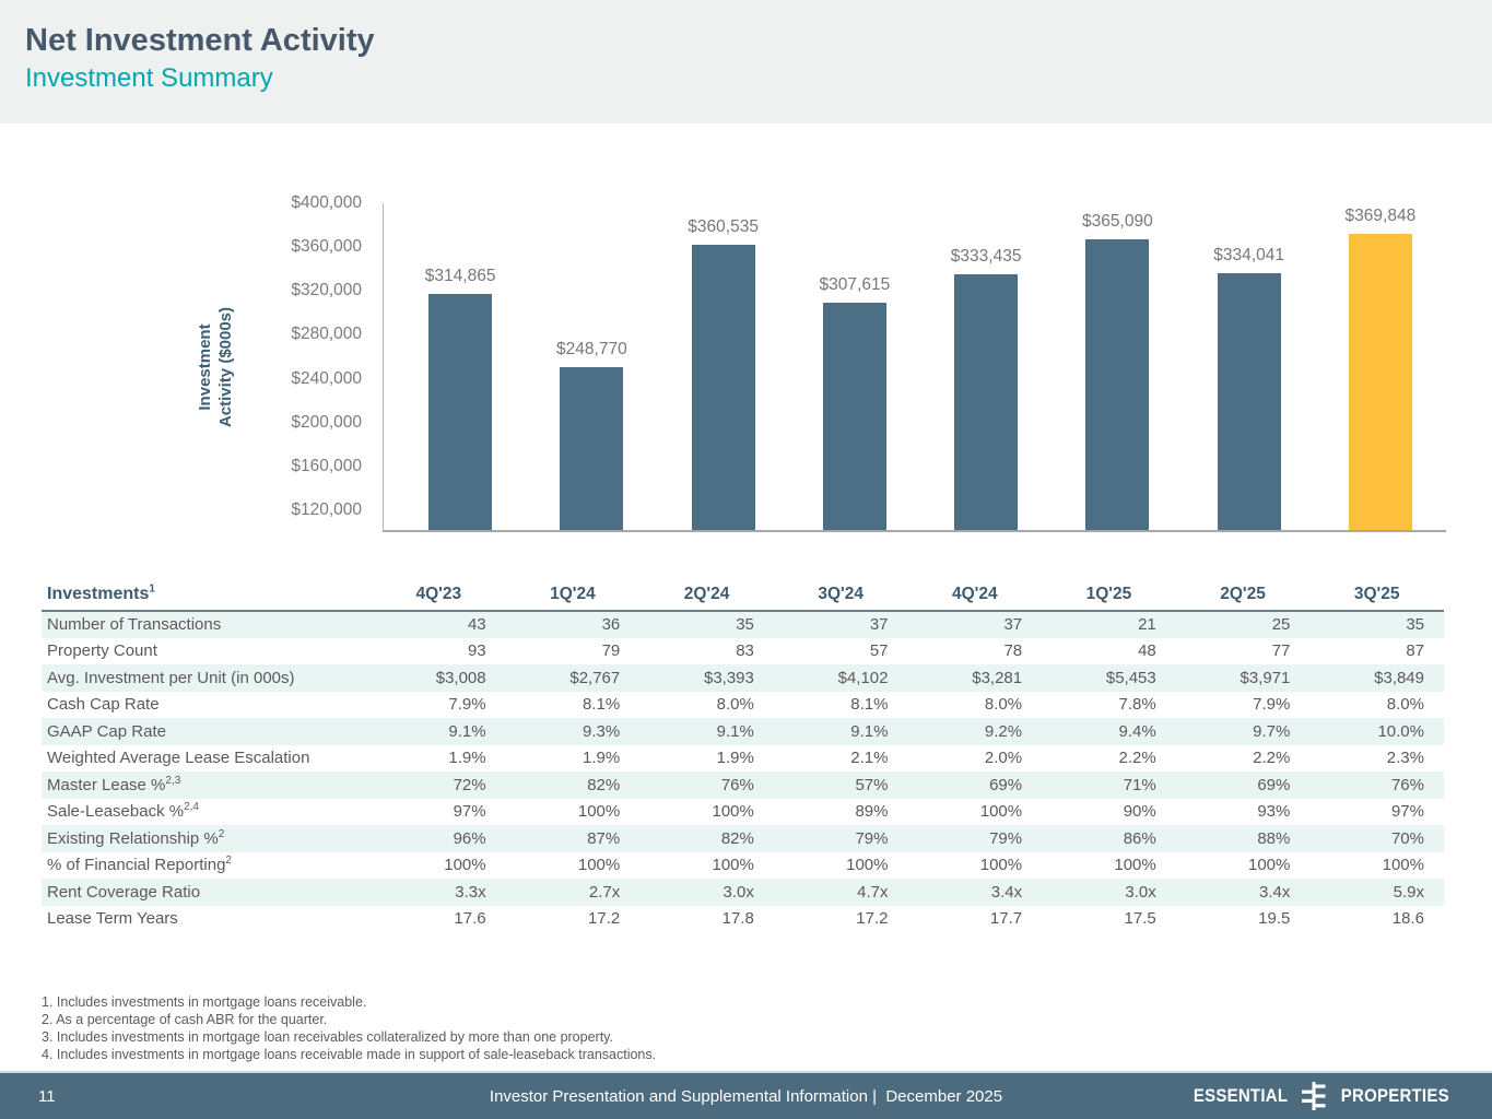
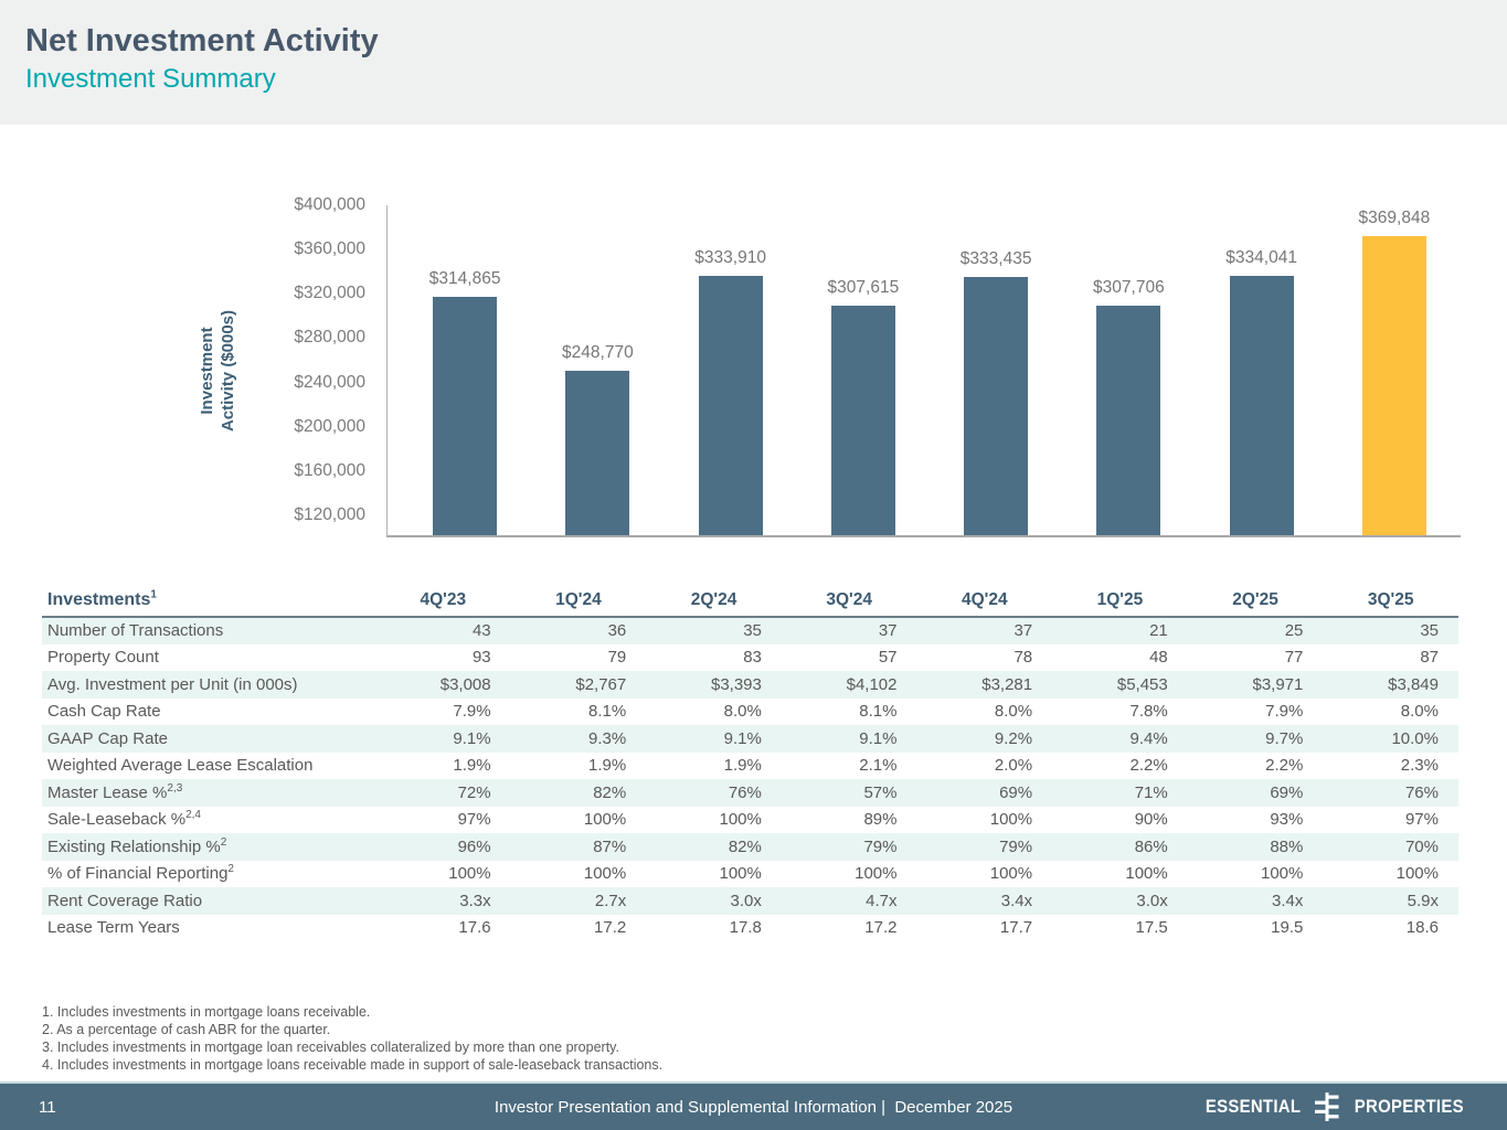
2Q'24: $360,535 -> $333,910
1Q'25: $365,090 -> $307,706
